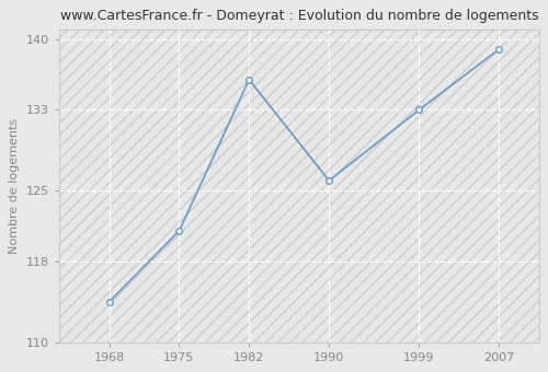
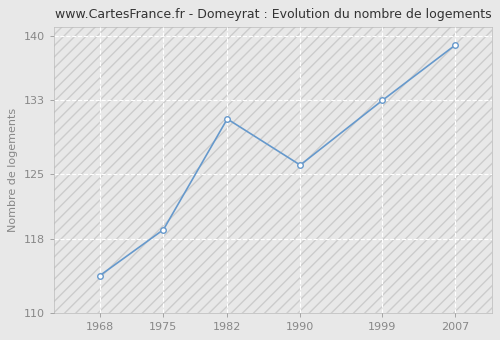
1975: 121 -> 119
1982: 136 -> 131
